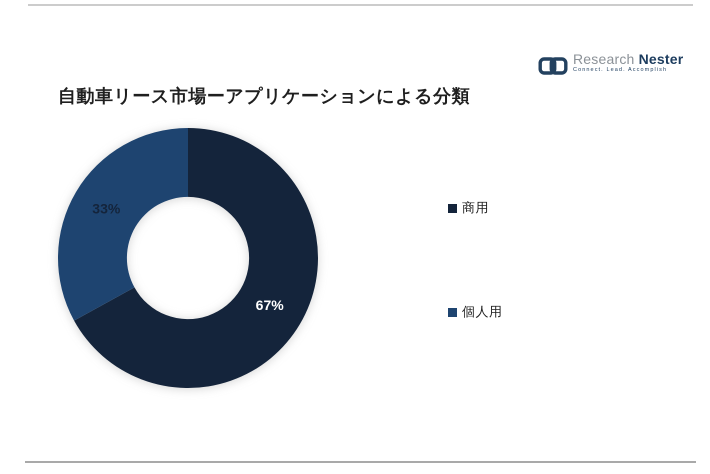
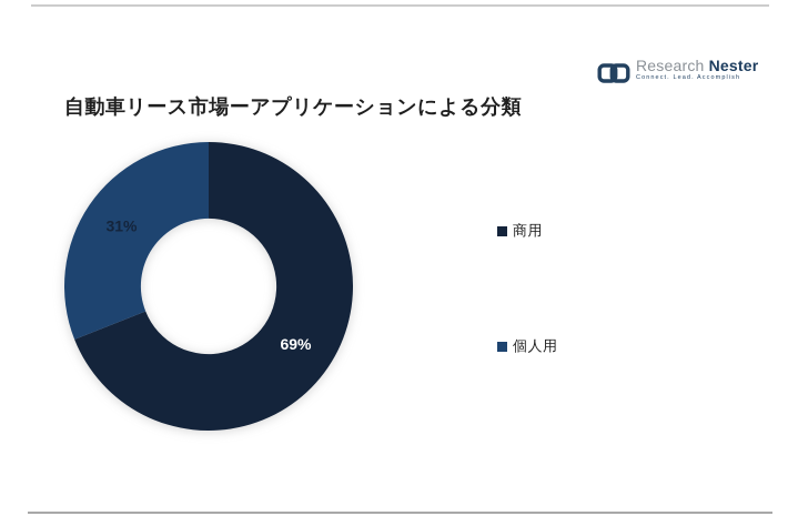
商用: 67% -> 69%
個人用: 33% -> 31%
